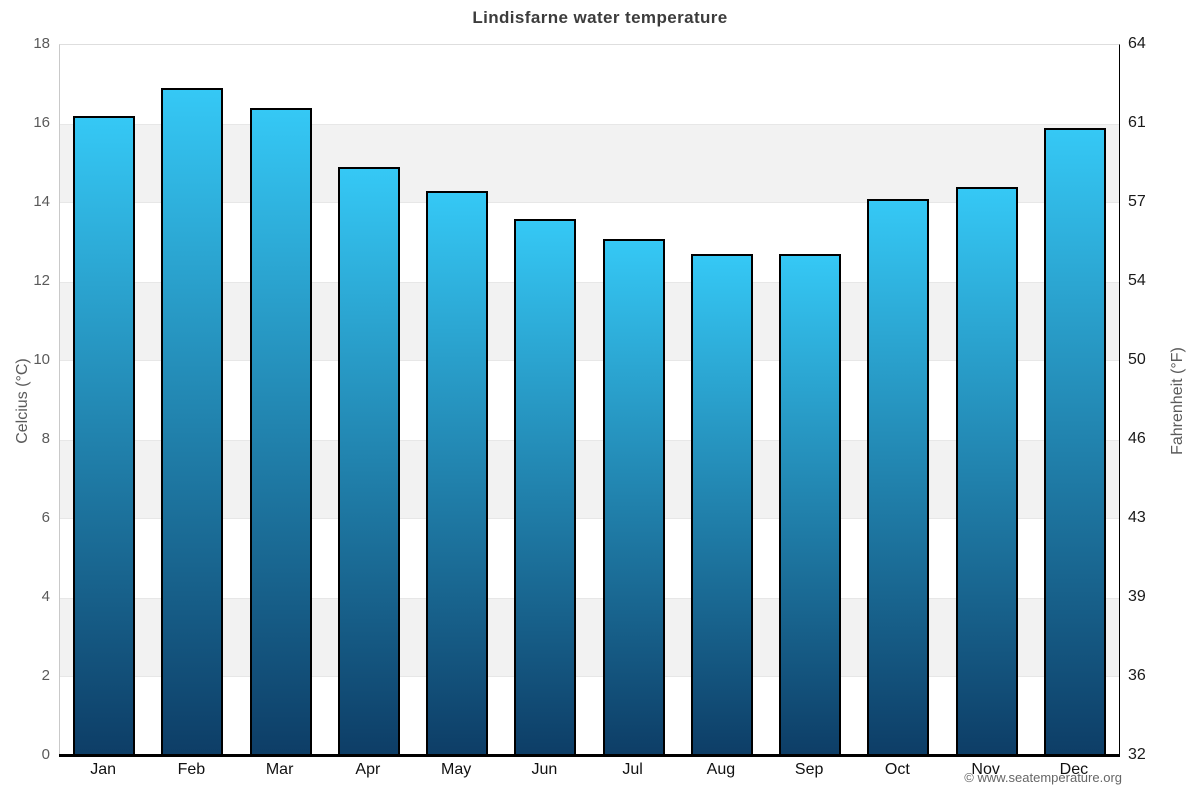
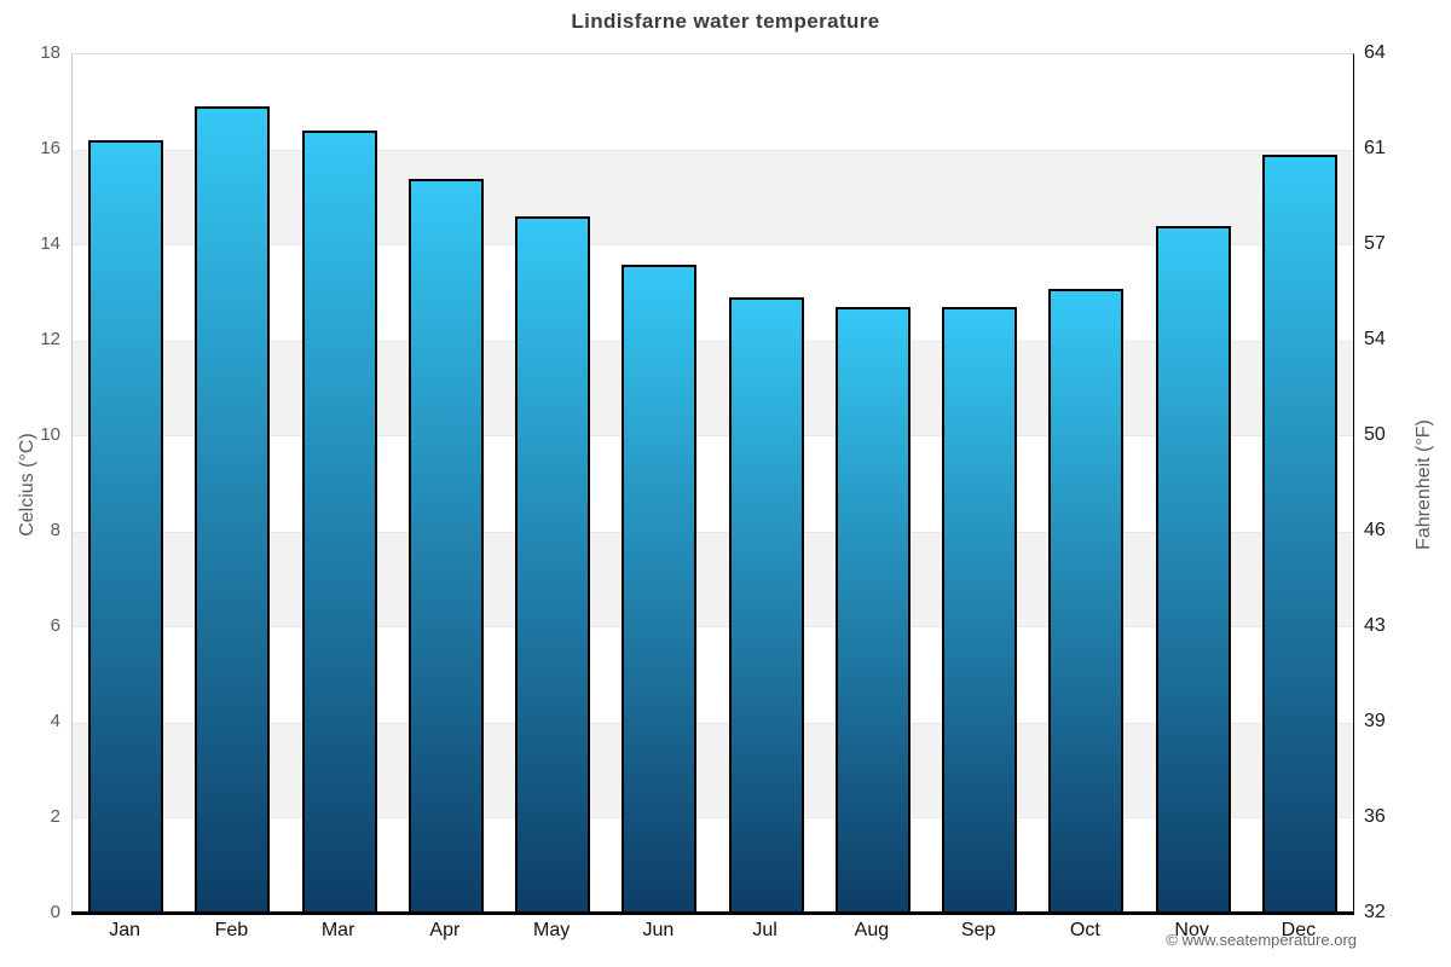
Apr: 14.9 -> 15.4
May: 14.3 -> 14.6
Jul: 13.1 -> 12.9
Oct: 14.1 -> 13.1
